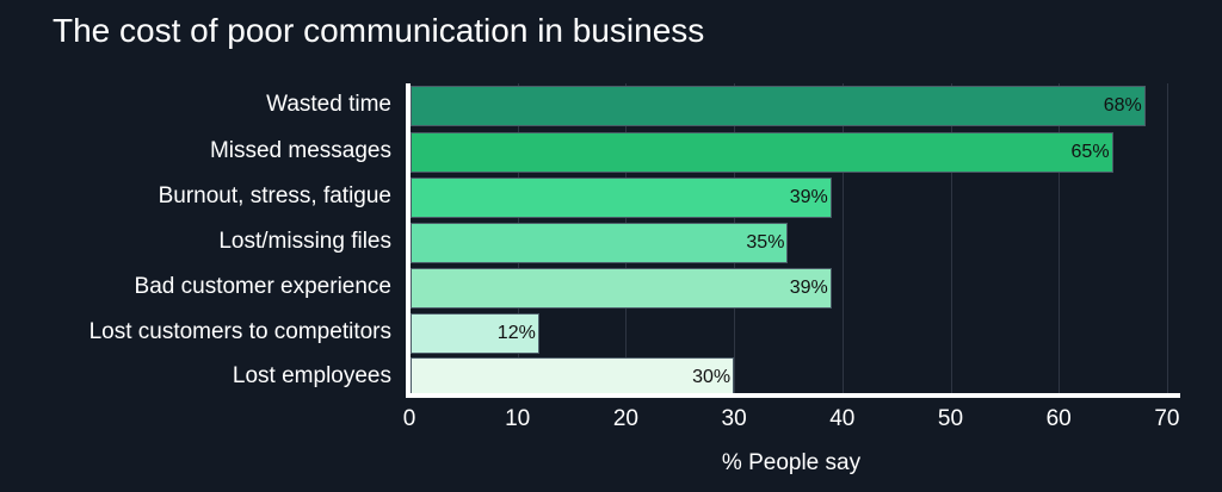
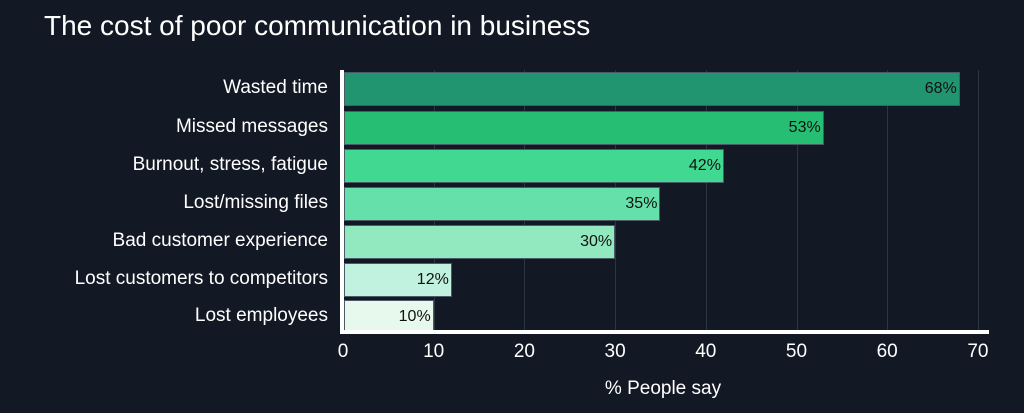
Missed messages: 65% -> 53%
Burnout, stress, fatigue: 39% -> 42%
Bad customer experience: 39% -> 30%
Lost employees: 30% -> 10%
